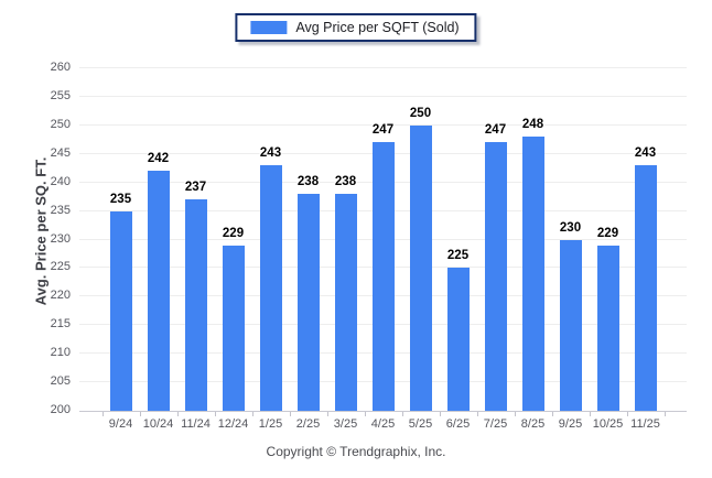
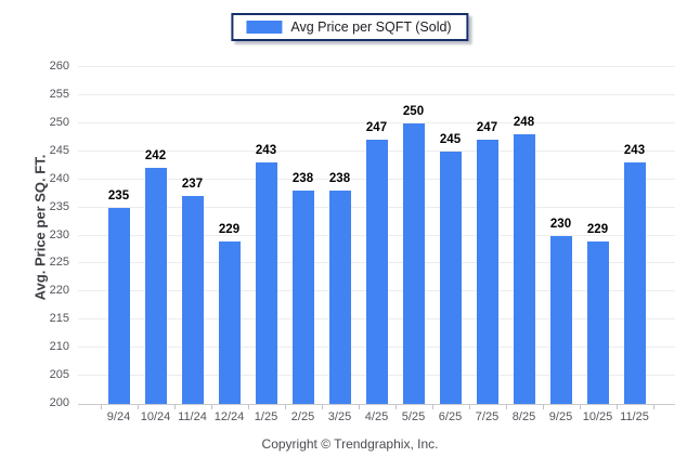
6/25: 225 -> 245
